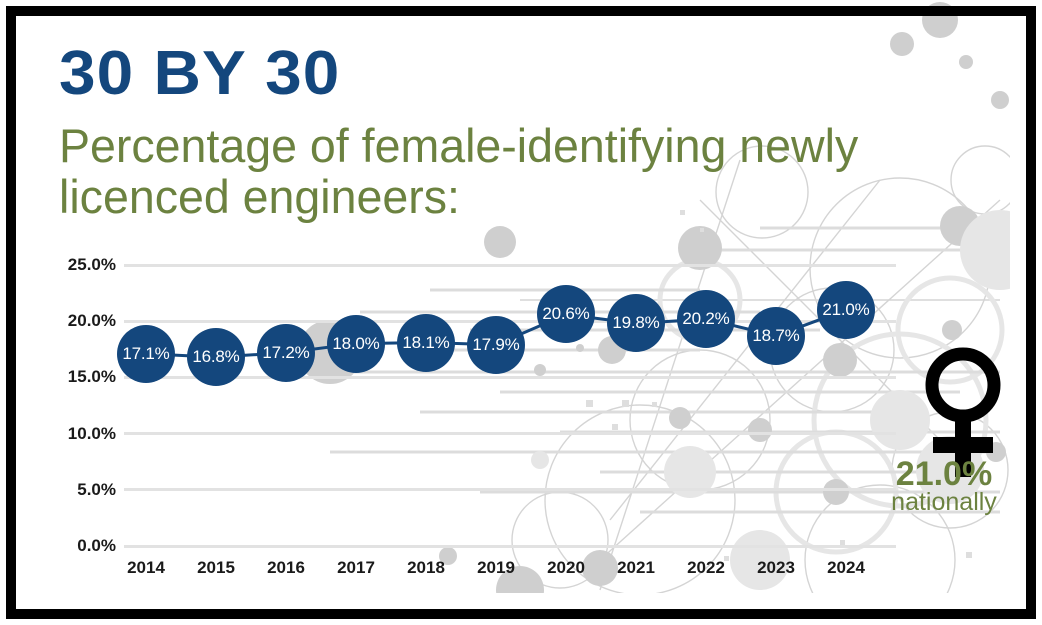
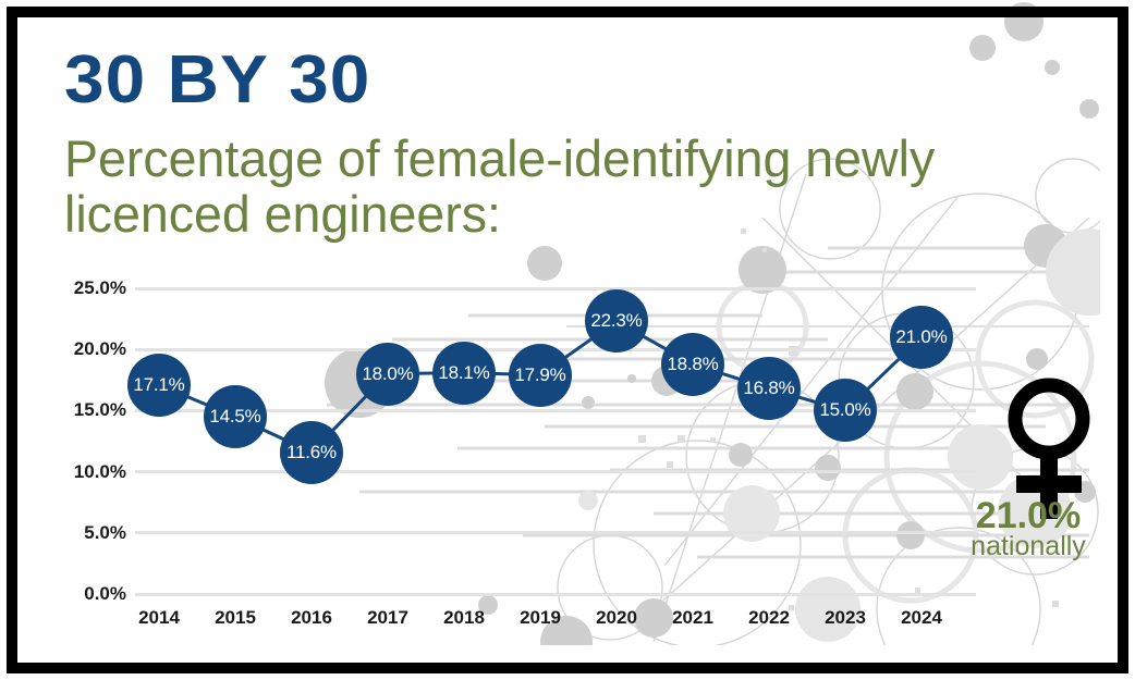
2015: 16.8% -> 14.5%
2016: 17.2% -> 11.6%
2020: 20.6% -> 22.3%
2021: 19.8% -> 18.8%
2022: 20.2% -> 16.8%
2023: 18.7% -> 15.0%
